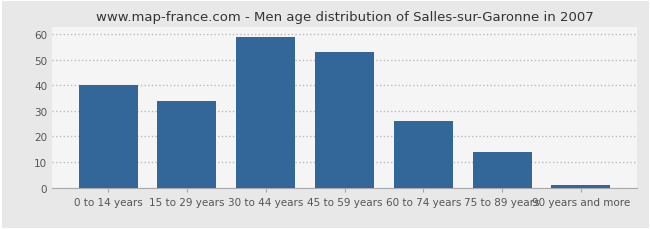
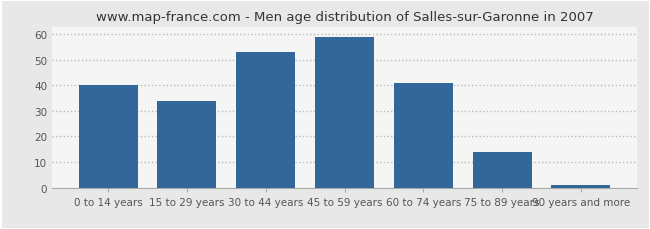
30 to 44 years: 59 -> 53
45 to 59 years: 53 -> 59
60 to 74 years: 26 -> 41
